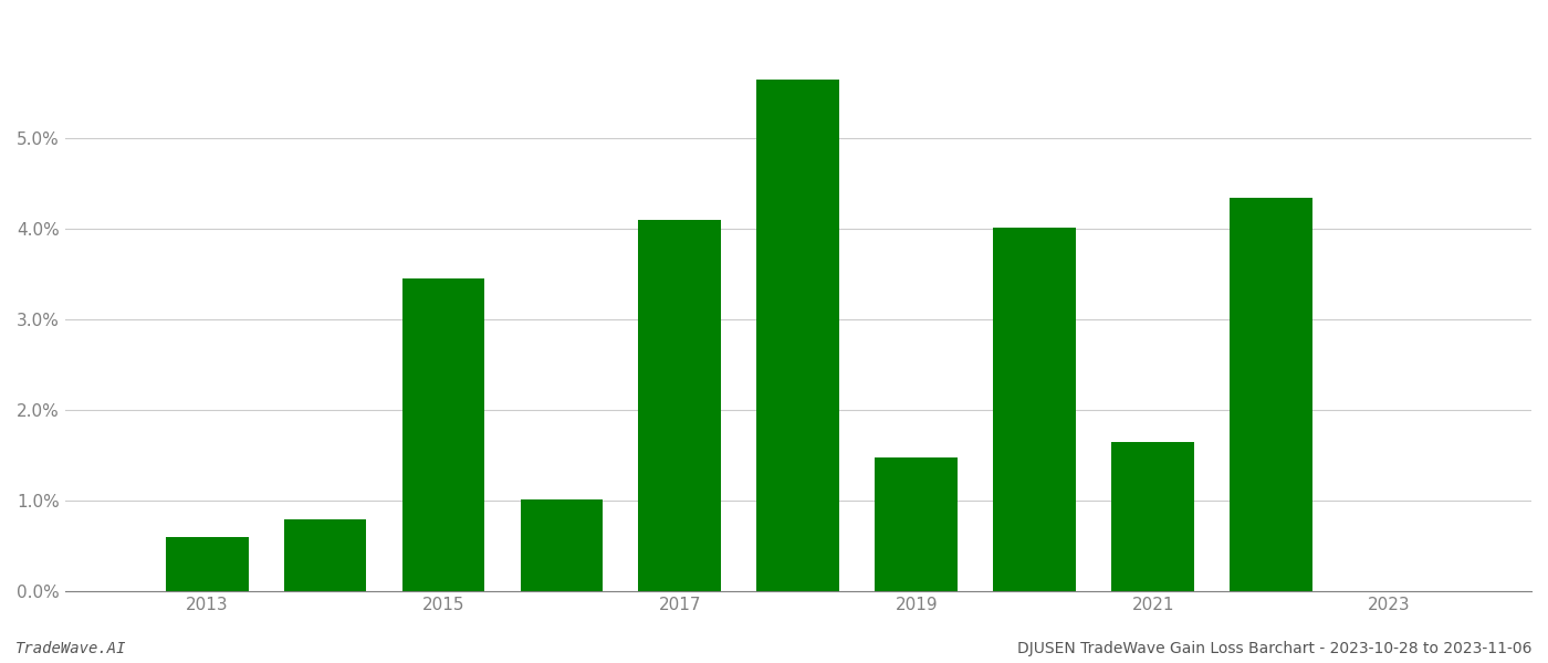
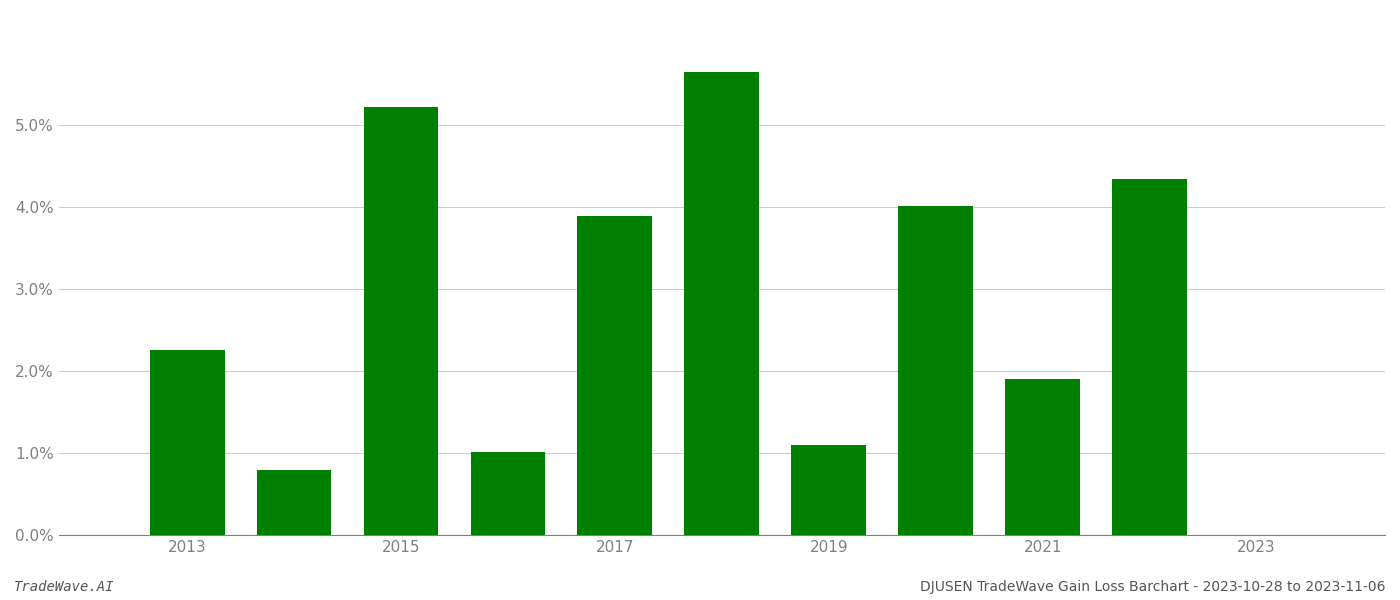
2013: 0.60% -> 2.26%
2015: 3.45% -> 5.22%
2017: 4.10% -> 3.90%
2019: 1.48% -> 1.10%
2021: 1.65% -> 1.90%
